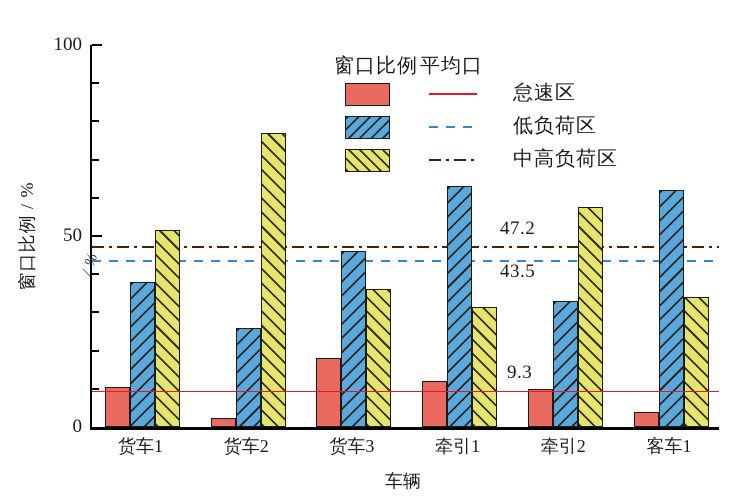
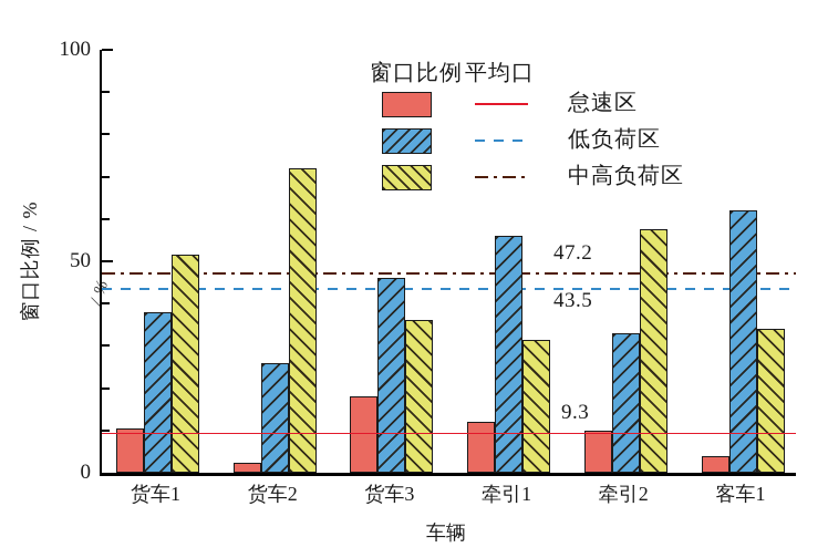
中高负荷区/货车2: 77 -> 72
低负荷区/牵引1: 63 -> 56
